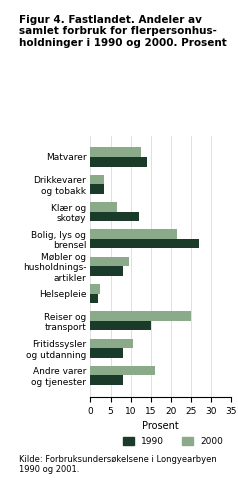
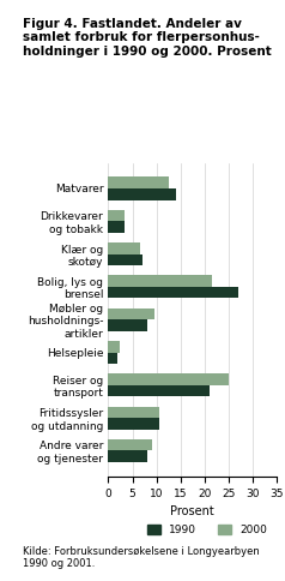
1990/Klær og skotøy: 12.0 -> 7.0
1990/Reiser og transport: 15.0 -> 21.0
1990/Fritidssysler og utdanning: 8.0 -> 10.5
2000/Andre varer og tjenester: 16.0 -> 9.0
